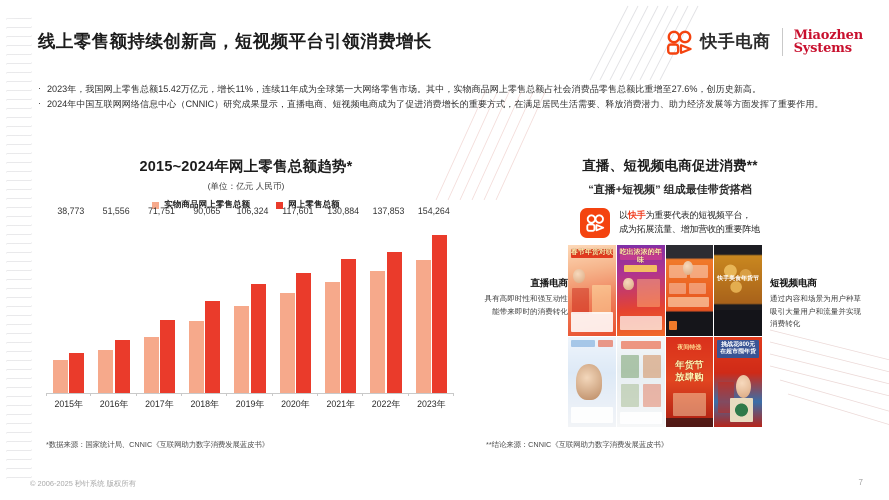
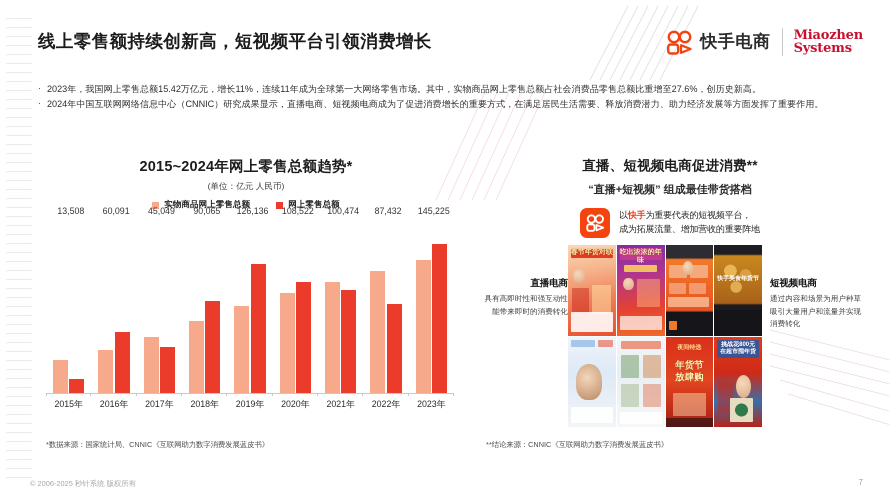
网上零售总额/2015年: 38,773 -> 13,508
网上零售总额/2016年: 51,556 -> 60,091
网上零售总额/2017年: 71,751 -> 45,049
网上零售总额/2019年: 106,324 -> 126,136
网上零售总额/2020年: 117,601 -> 108,522
网上零售总额/2021年: 130,884 -> 100,474
网上零售总额/2022年: 137,853 -> 87,432
网上零售总额/2023年: 154,264 -> 145,225
